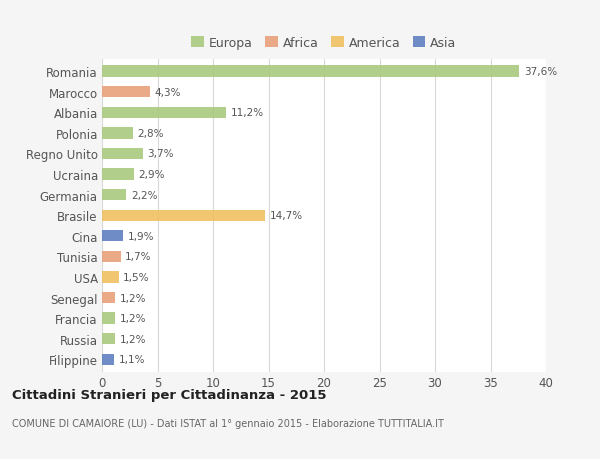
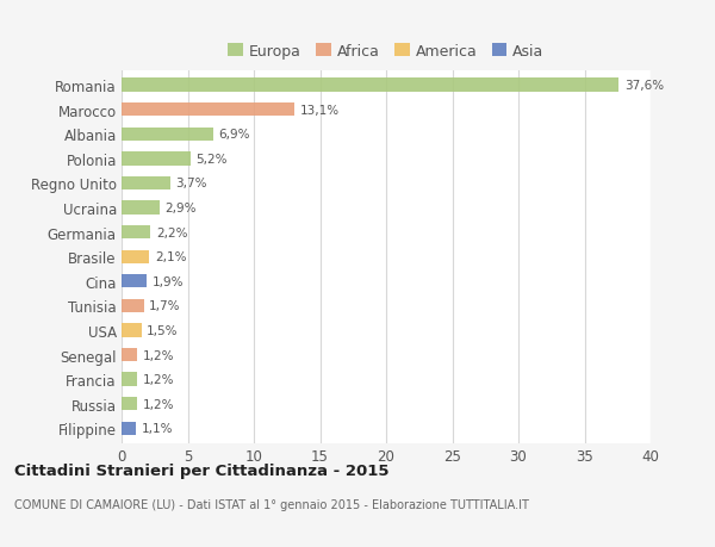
Marocco: 4,3% -> 13,1%
Albania: 11,2% -> 6,9%
Polonia: 2,8% -> 5,2%
Brasile: 14,7% -> 2,1%
